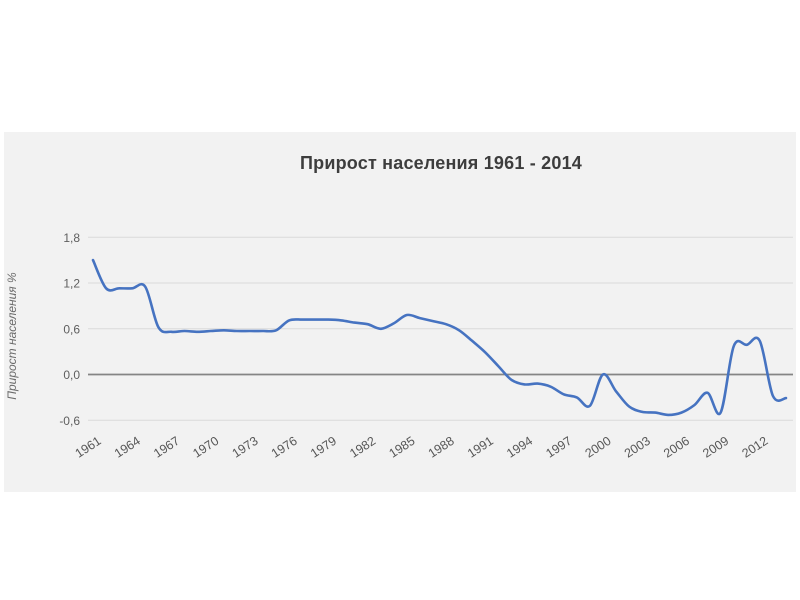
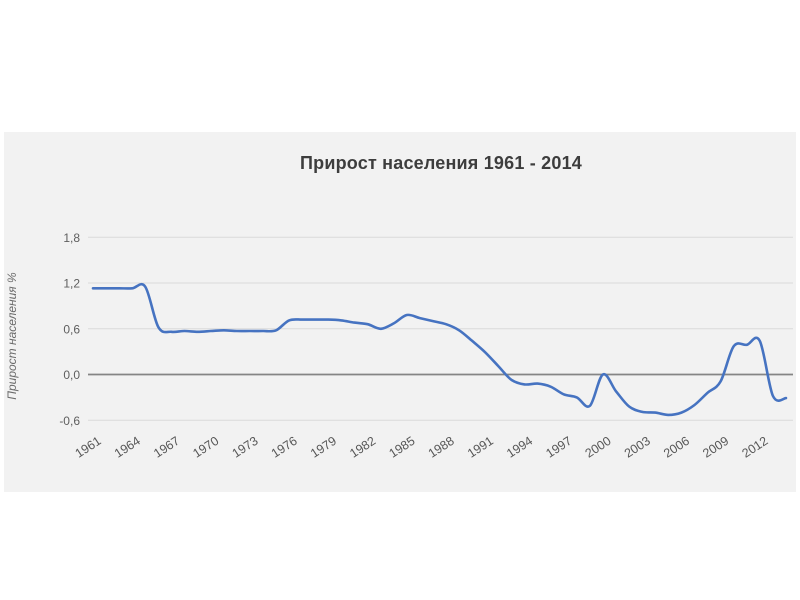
1961: 1,5 -> 1,1
2009: -0,5 -> -0,1
